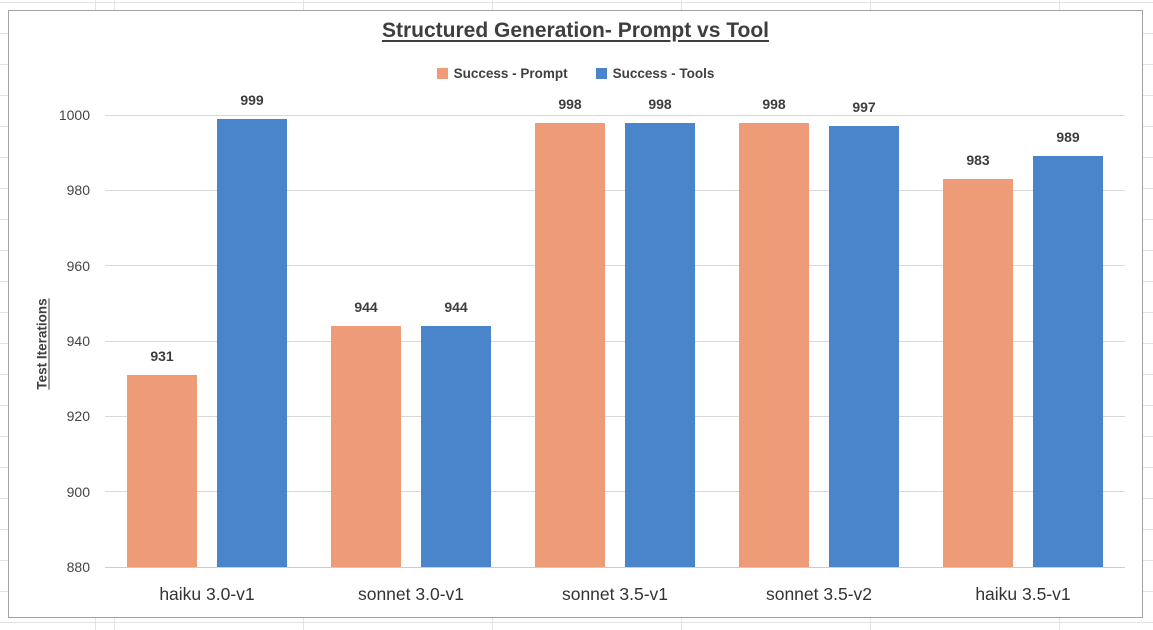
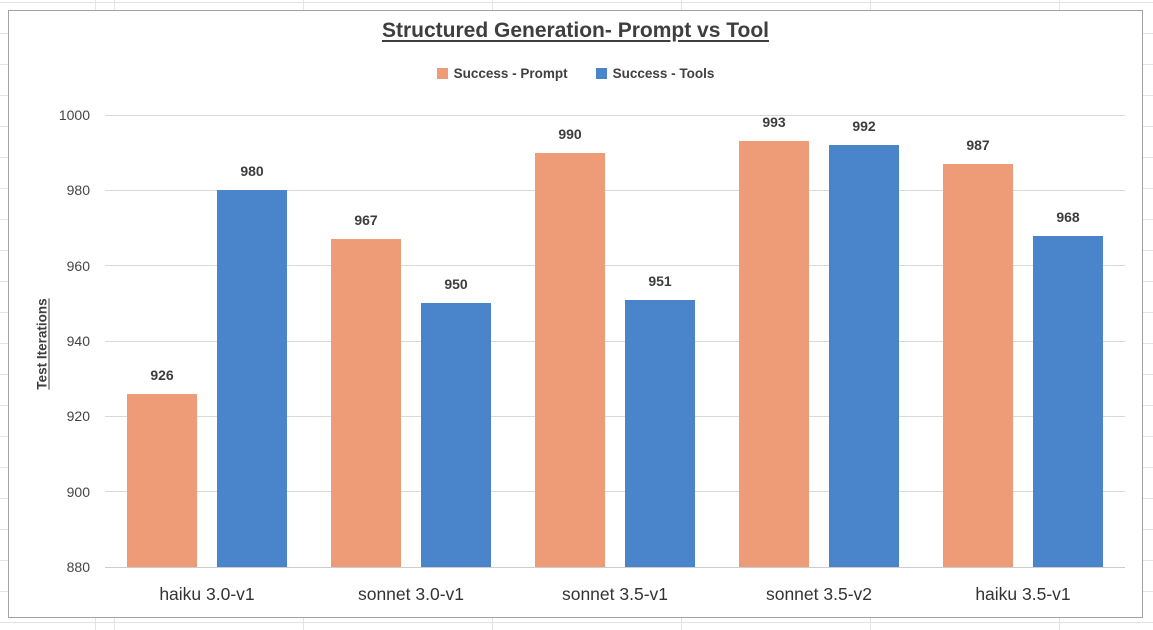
Success - Prompt/haiku 3.0-v1: 931 -> 926
Success - Tools/haiku 3.0-v1: 999 -> 980
Success - Prompt/sonnet 3.0-v1: 944 -> 967
Success - Tools/sonnet 3.0-v1: 944 -> 950
Success - Prompt/sonnet 3.5-v1: 998 -> 990
Success - Tools/sonnet 3.5-v1: 998 -> 951
Success - Prompt/sonnet 3.5-v2: 998 -> 993
Success - Tools/sonnet 3.5-v2: 997 -> 992
Success - Prompt/haiku 3.5-v1: 983 -> 987
Success - Tools/haiku 3.5-v1: 989 -> 968
